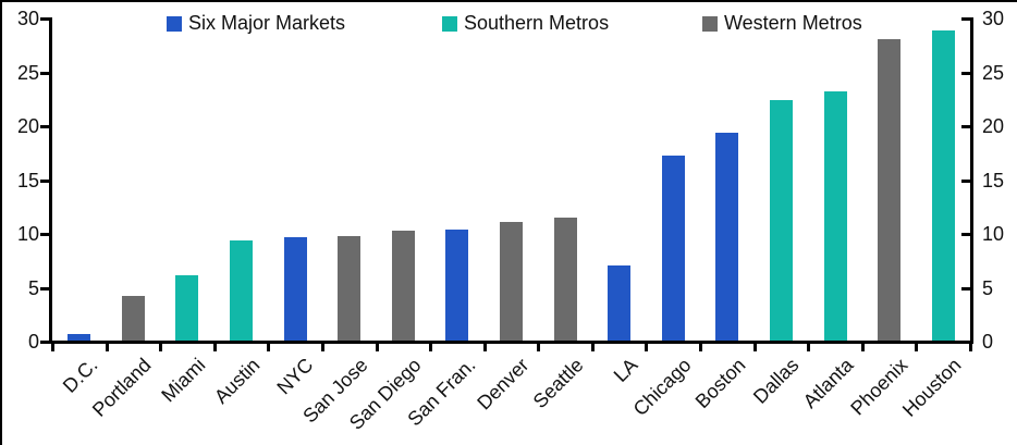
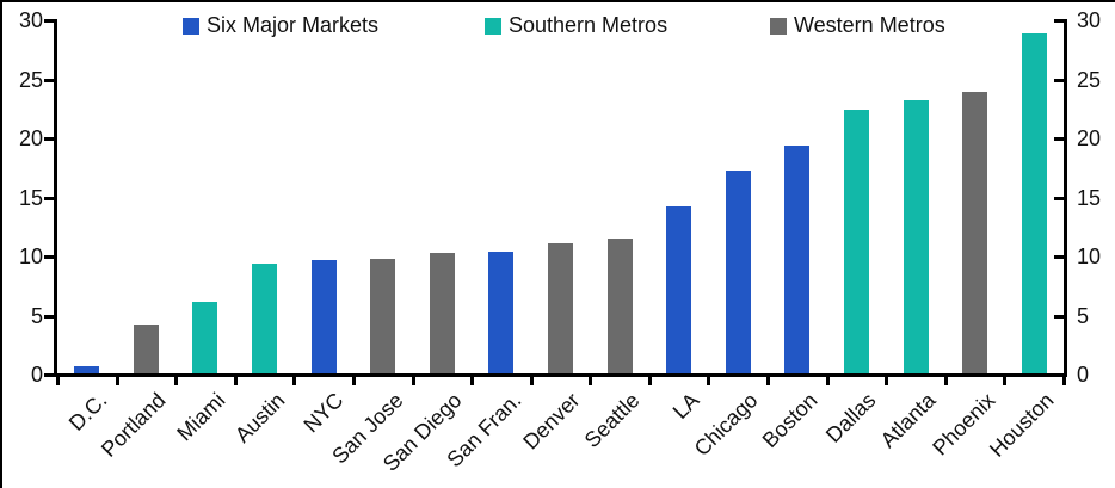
LA: 7 -> 14
Phoenix: 28 -> 24
